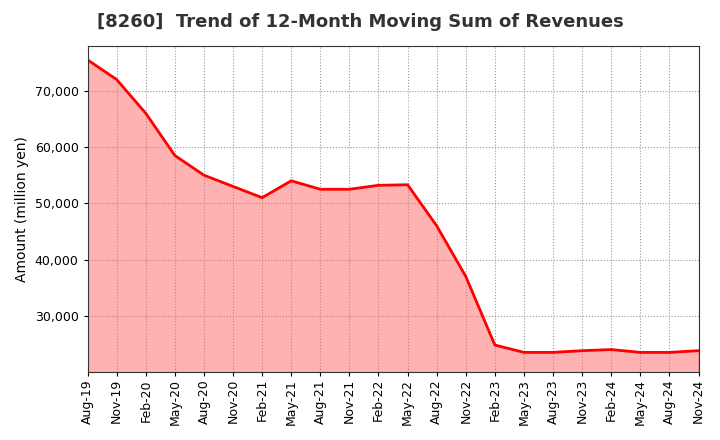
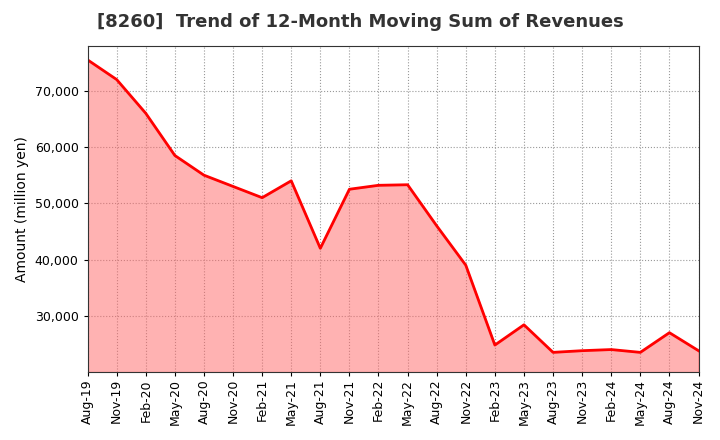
Aug-21: 52,500 -> 42,000
Nov-22: 37,000 -> 39,000
May-23: 23,500 -> 28,400
Aug-24: 23,500 -> 27,000
